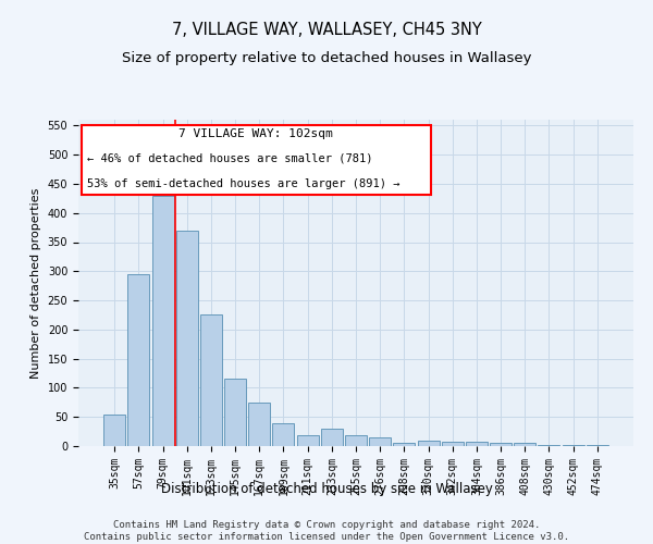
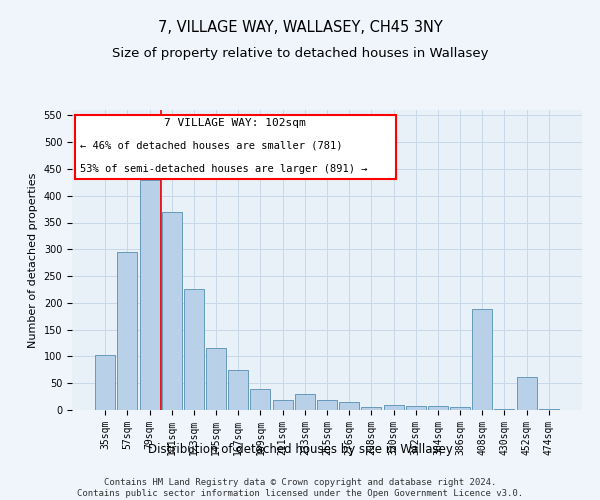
35sqm: 55 -> 102
408sqm: 5 -> 188
452sqm: 1 -> 62
